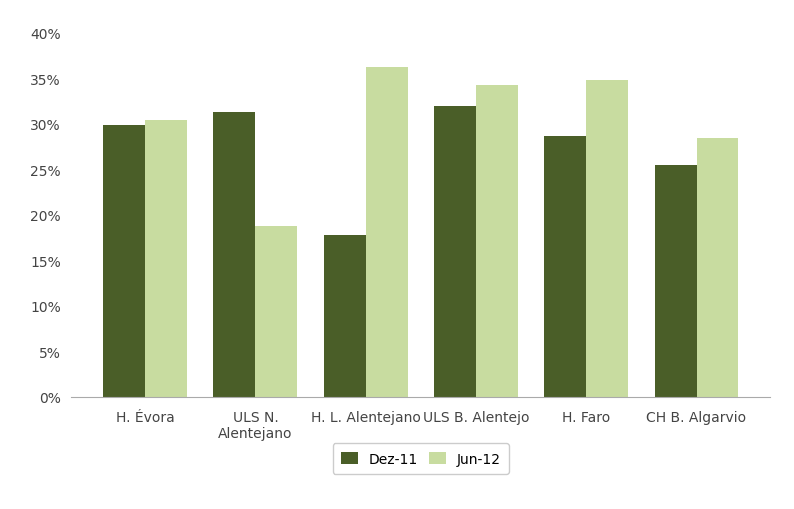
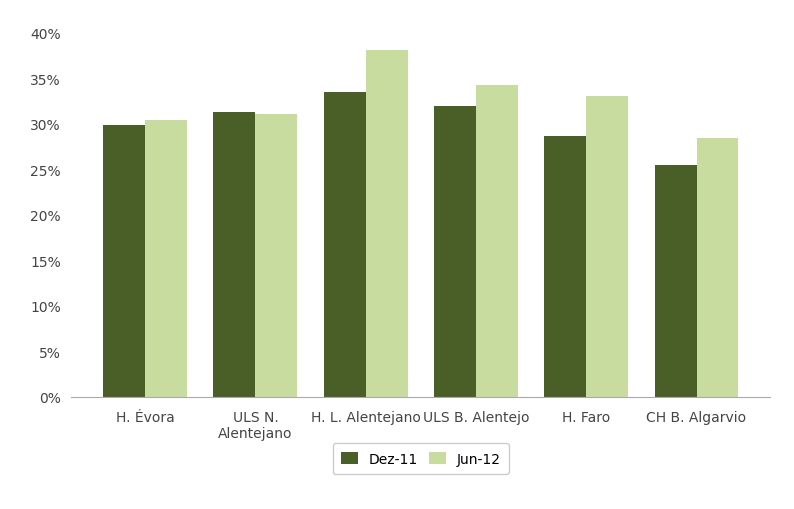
Jun-12/ULS N. Alentejano: 18.8% -> 31.0%
Dez-11/H. L. Alentejano: 17.8% -> 33.5%
Jun-12/H. L. Alentejano: 36.2% -> 38.1%
Jun-12/H. Faro: 34.8% -> 33.0%
